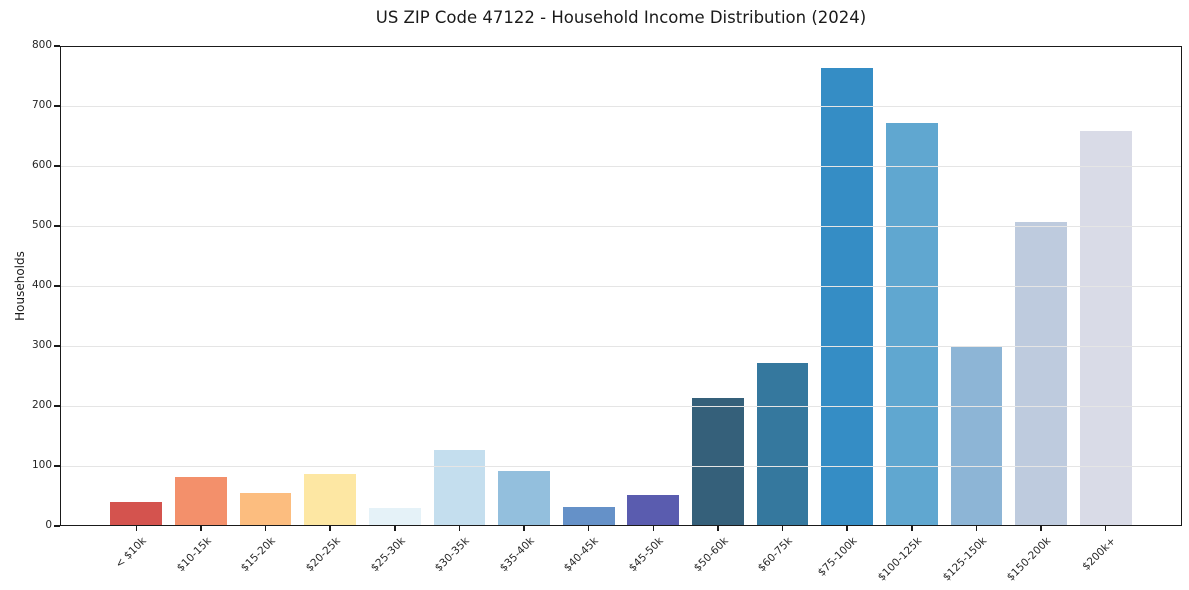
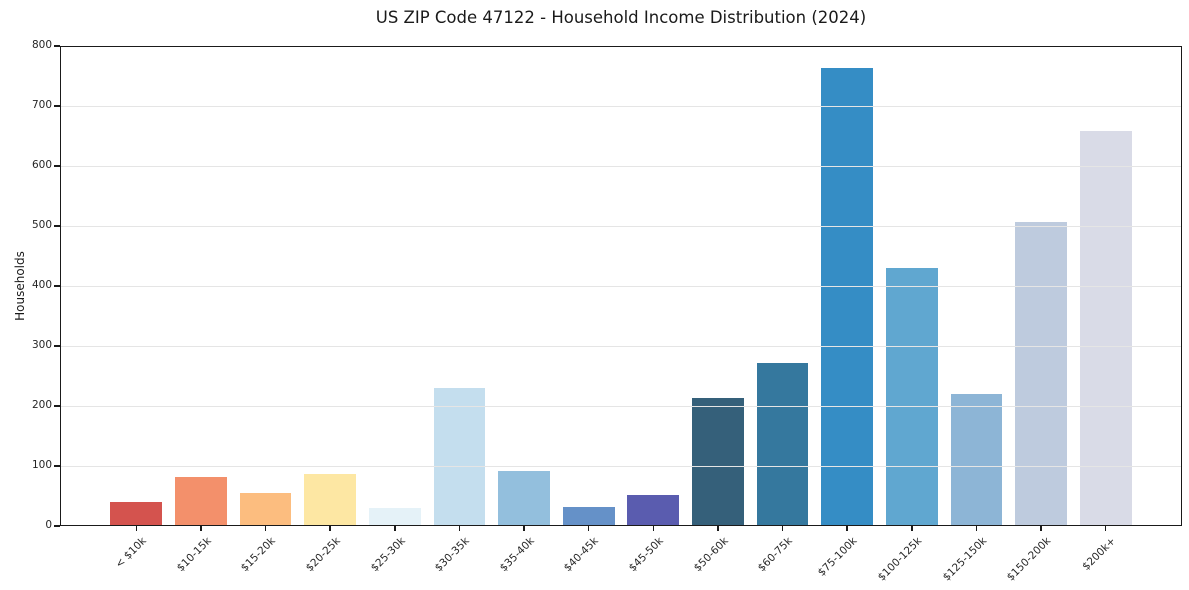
$30-35k: 130 -> 230
$100-125k: 670 -> 430
$125-150k: 300 -> 220
